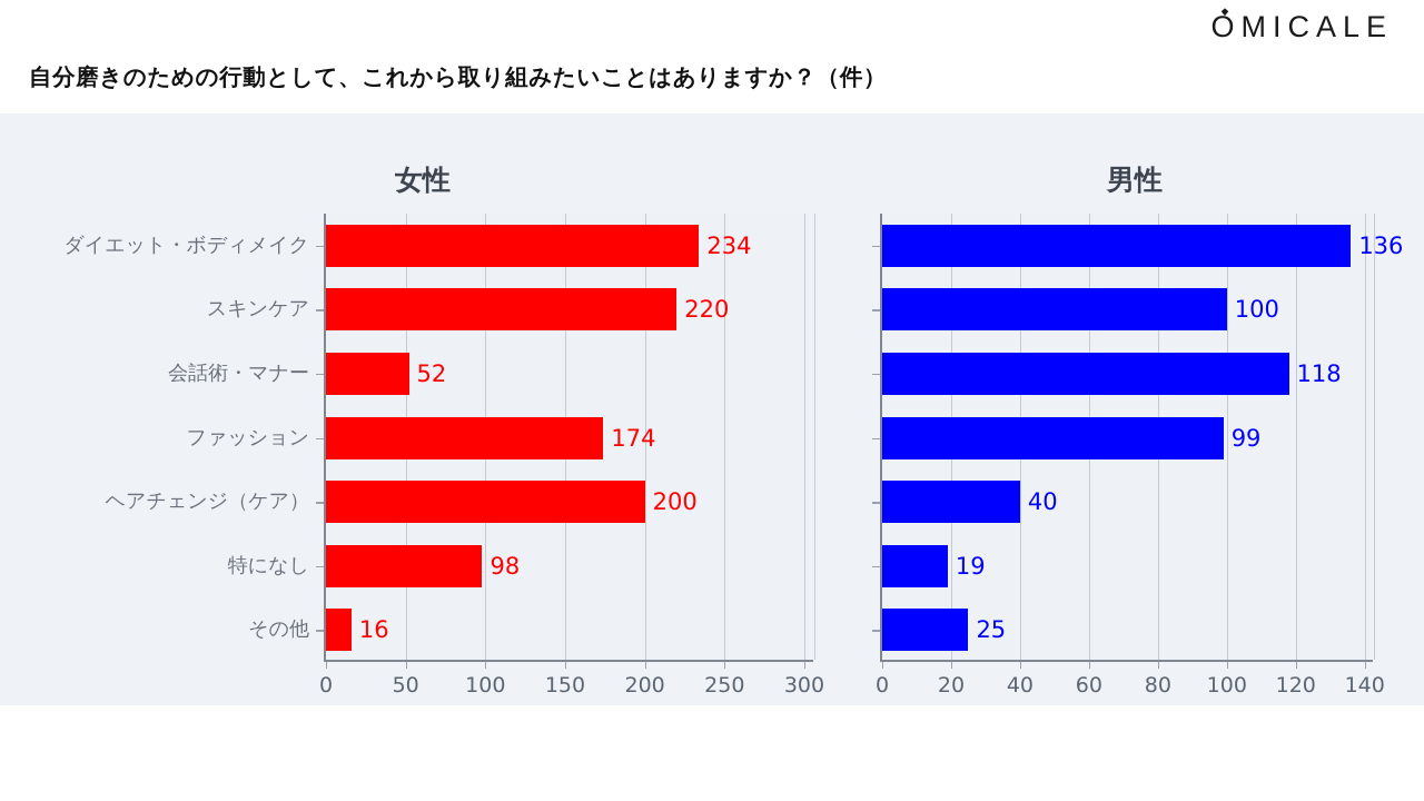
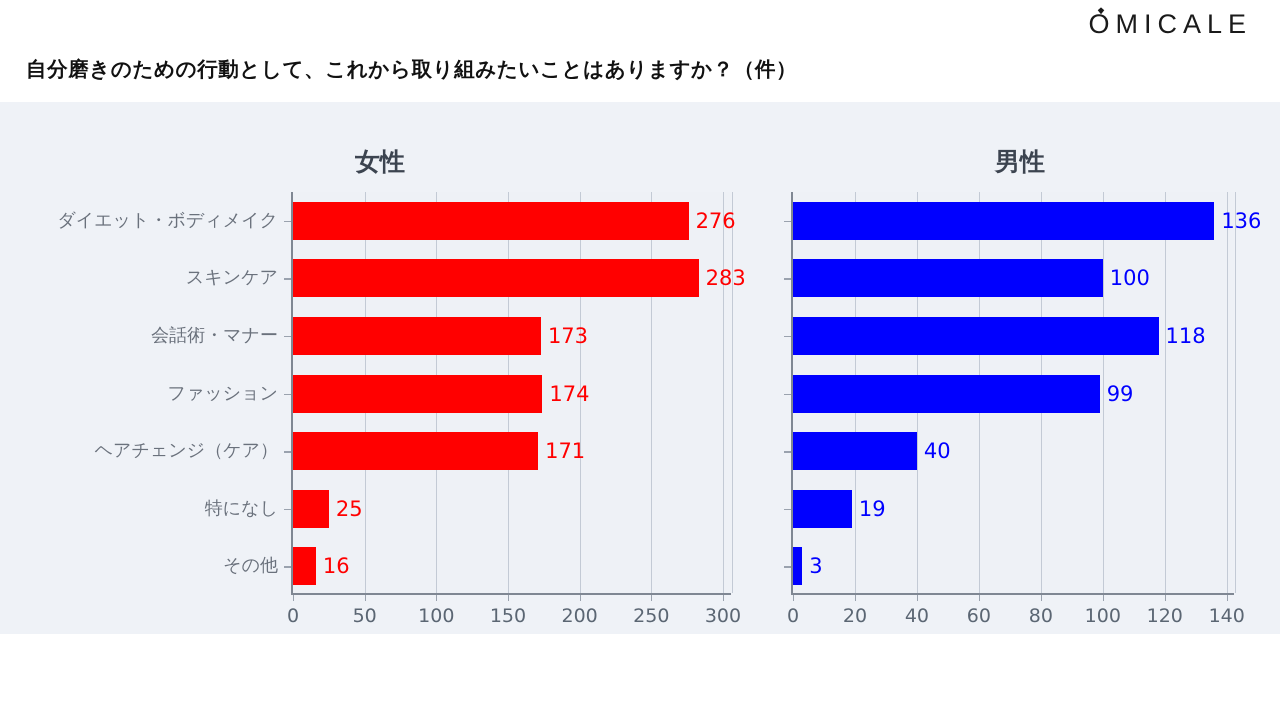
女性/ダイエット・ボディメイク: 234 -> 276
女性/スキンケア: 220 -> 283
女性/会話術・マナー: 52 -> 173
女性/ヘアチェンジ（ケア）: 200 -> 171
女性/特になし: 98 -> 25
男性/その他: 25 -> 3
